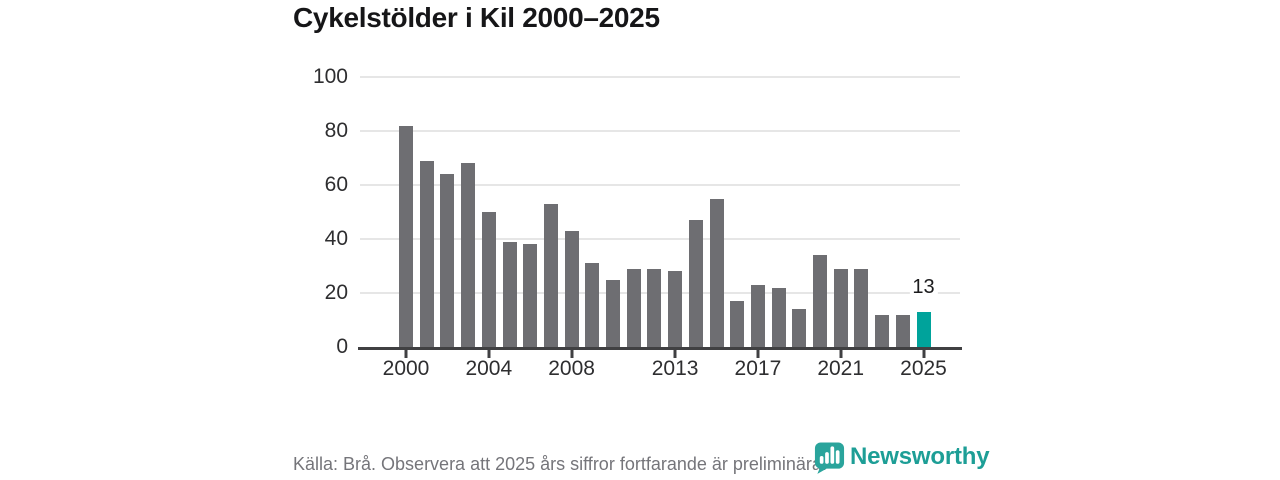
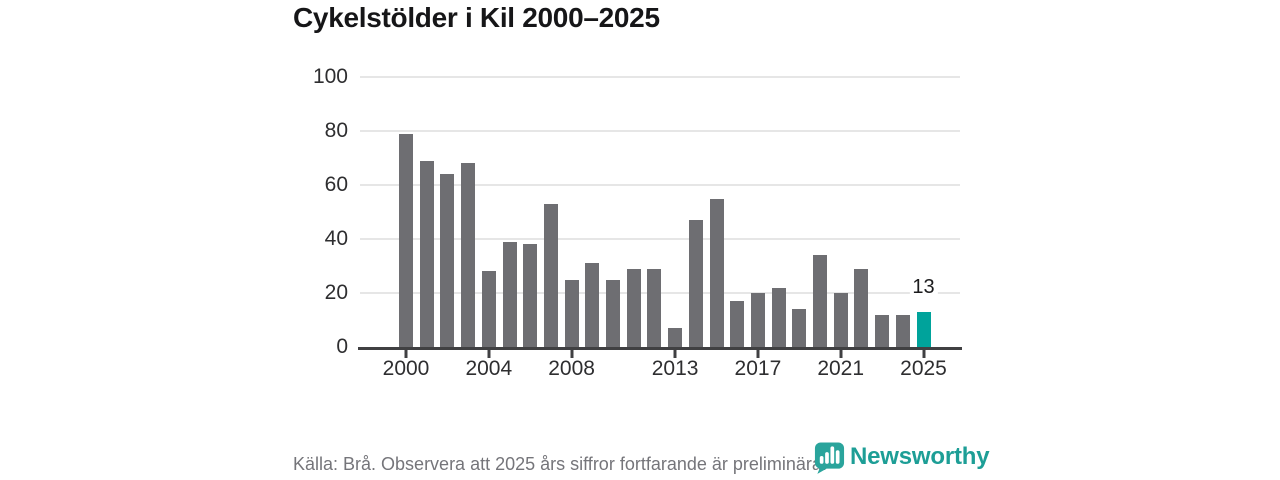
2000: 82 -> 79
2004: 50 -> 28
2008: 43 -> 25
2013: 28 -> 7
2017: 23 -> 20
2021: 29 -> 20
